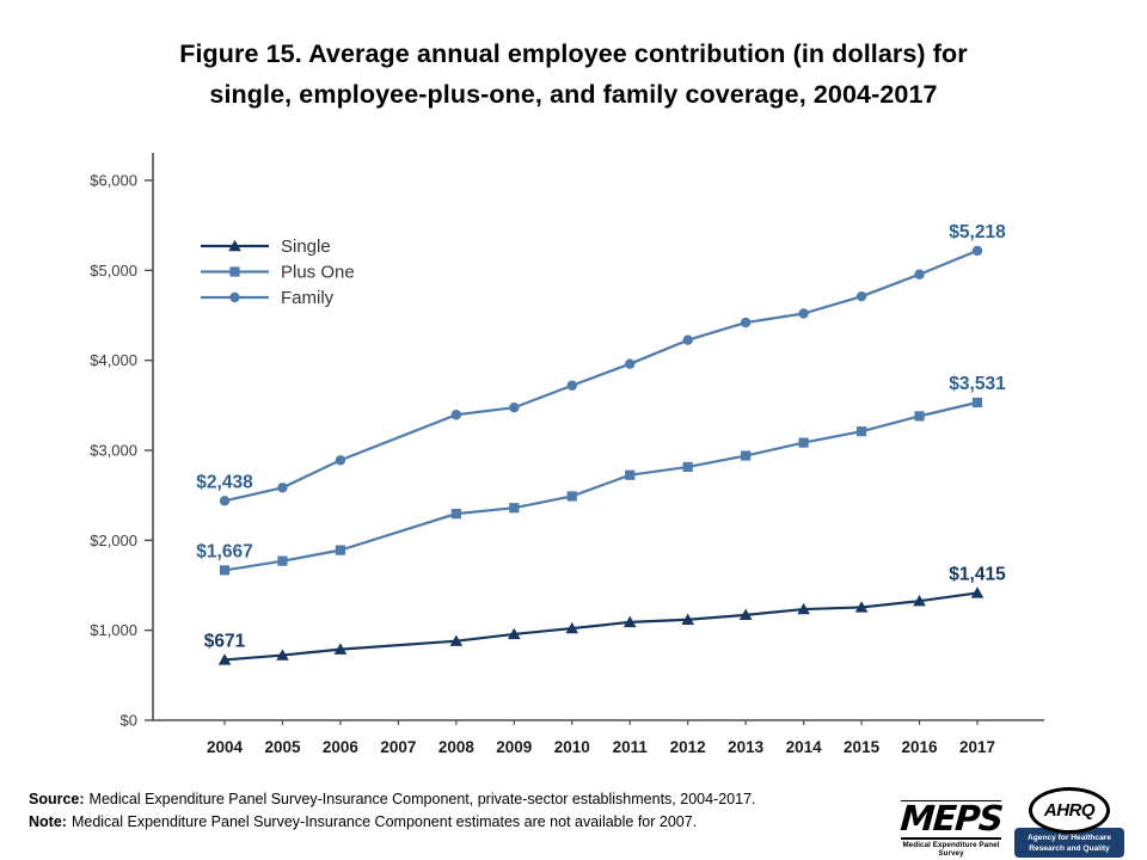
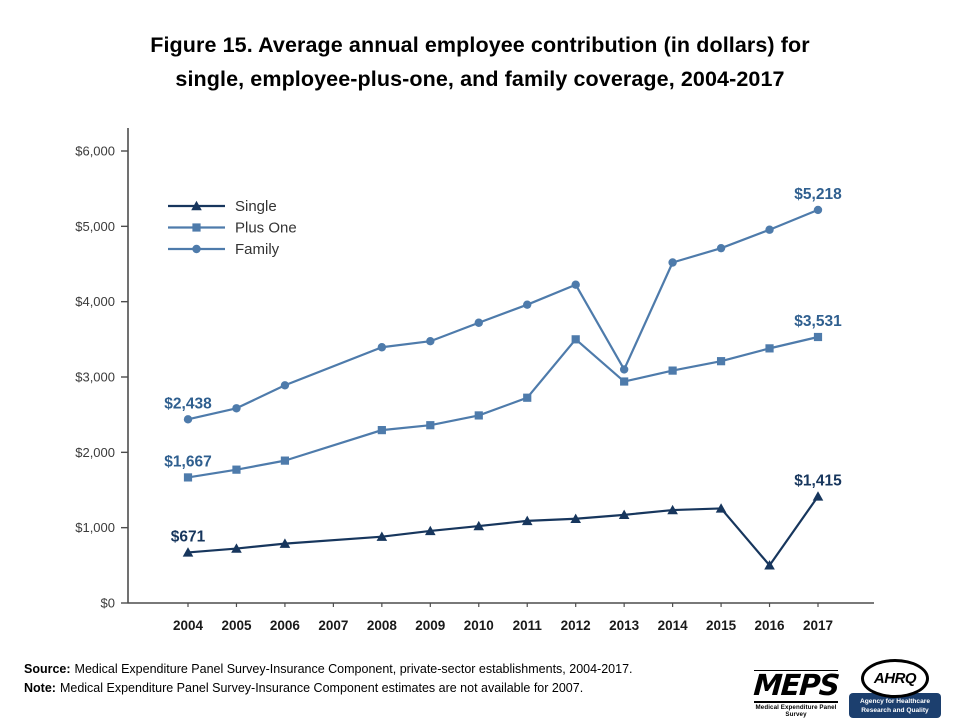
Plus One/2012: $2800 -> $3500
Family/2013: $4400 -> $3100
Single/2016: $1300 -> $500
